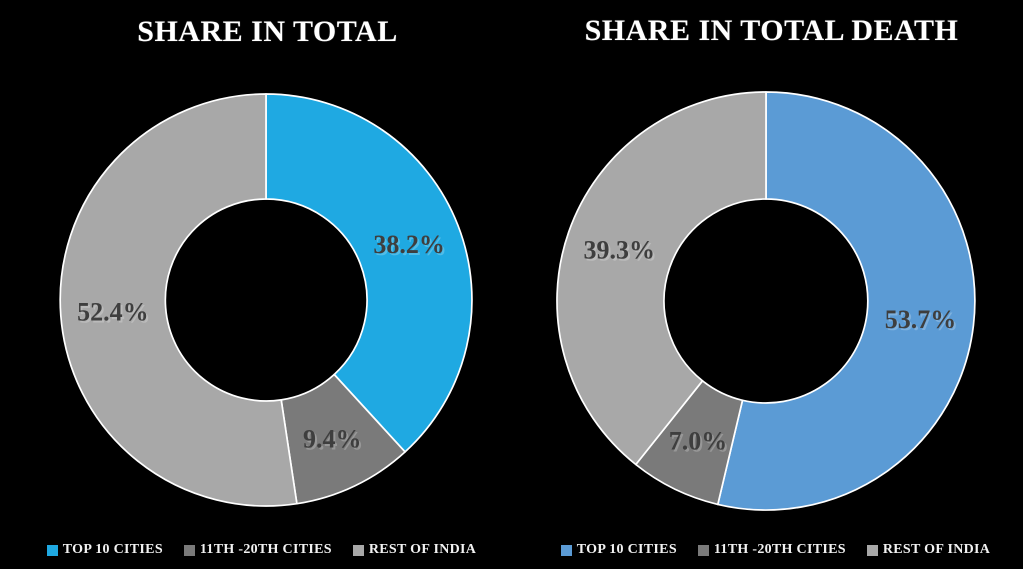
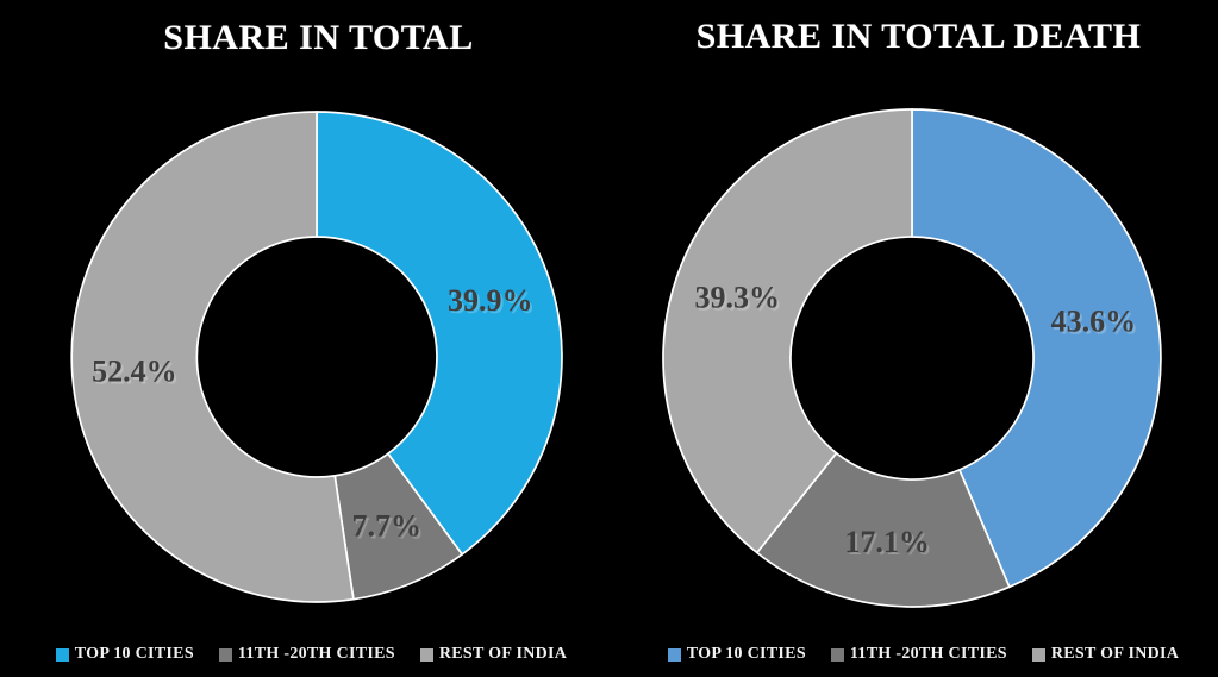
SHARE IN TOTAL/TOP 10 CITIES: 38.2% -> 39.9%
SHARE IN TOTAL/11TH -20TH CITIES: 9.4% -> 7.7%
SHARE IN TOTAL DEATH/TOP 10 CITIES: 53.7% -> 43.6%
SHARE IN TOTAL DEATH/11TH -20TH CITIES: 7.0% -> 17.1%
